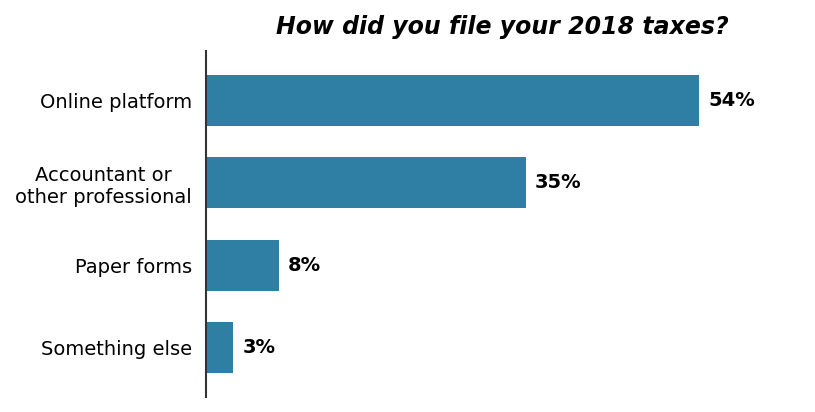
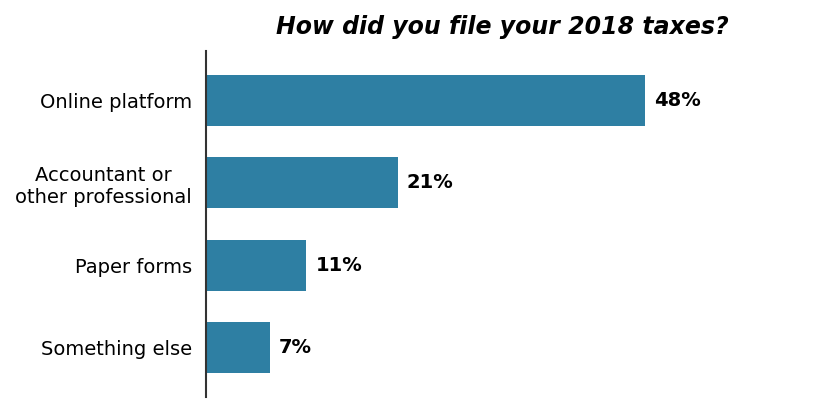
Online platform: 54% -> 48%
Accountant or other professional: 35% -> 21%
Paper forms: 8% -> 11%
Something else: 3% -> 7%
